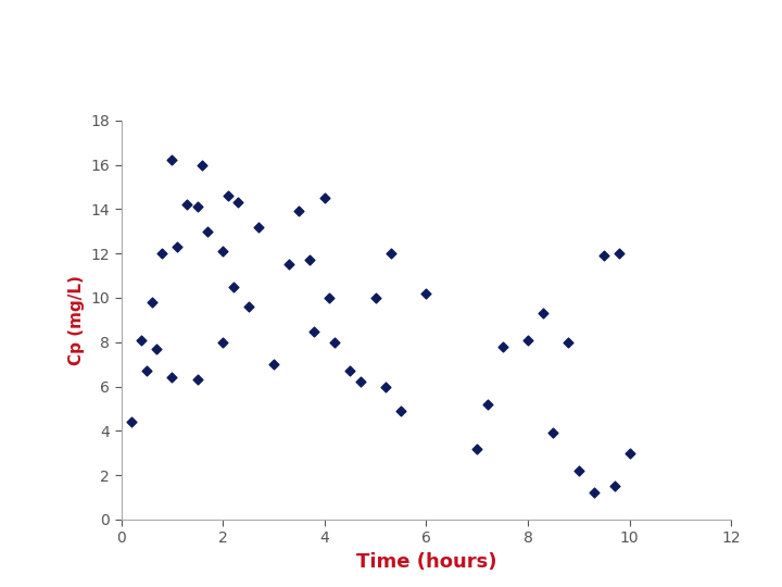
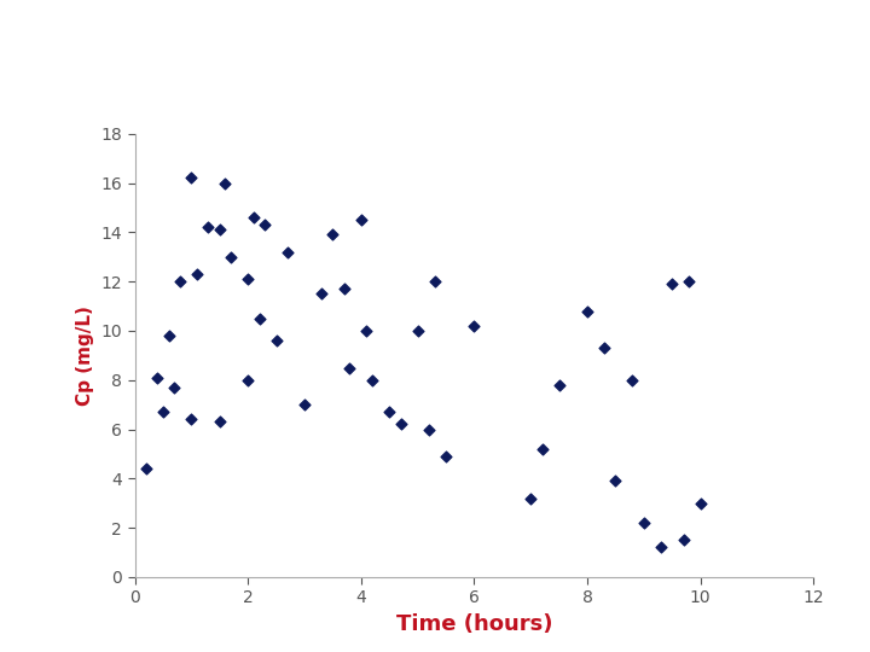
8: 8.1 -> 10.8
